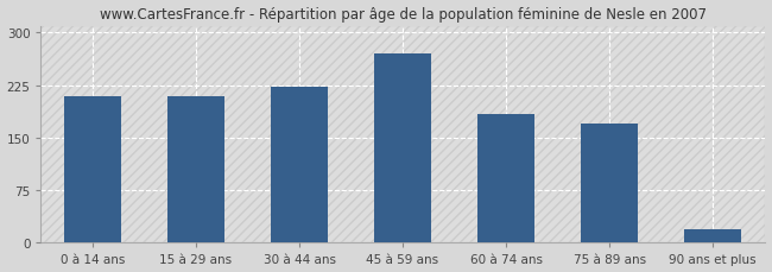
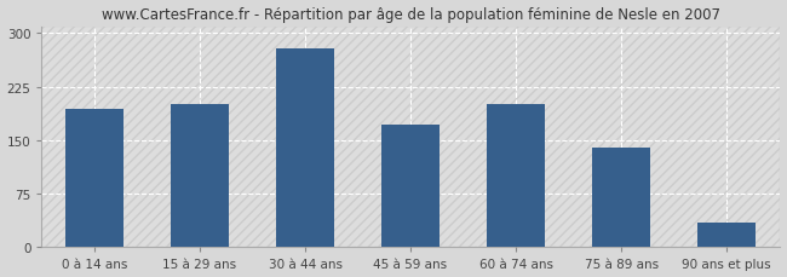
0 à 14 ans: 210 -> 194
15 à 29 ans: 210 -> 200
30 à 44 ans: 222 -> 278
45 à 59 ans: 270 -> 172
60 à 74 ans: 183 -> 200
75 à 89 ans: 170 -> 140
90 ans et plus: 20 -> 34
